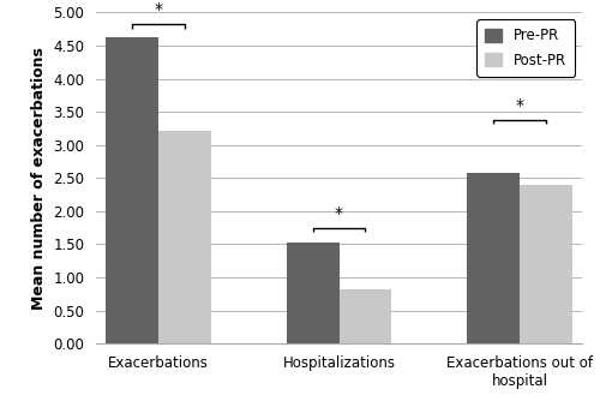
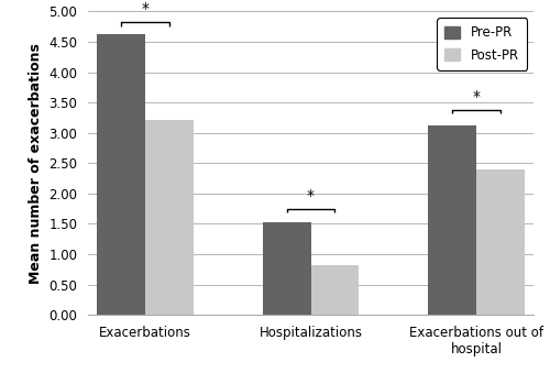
Pre-PR/Exacerbations out of hospital: 2.58 -> 3.12
